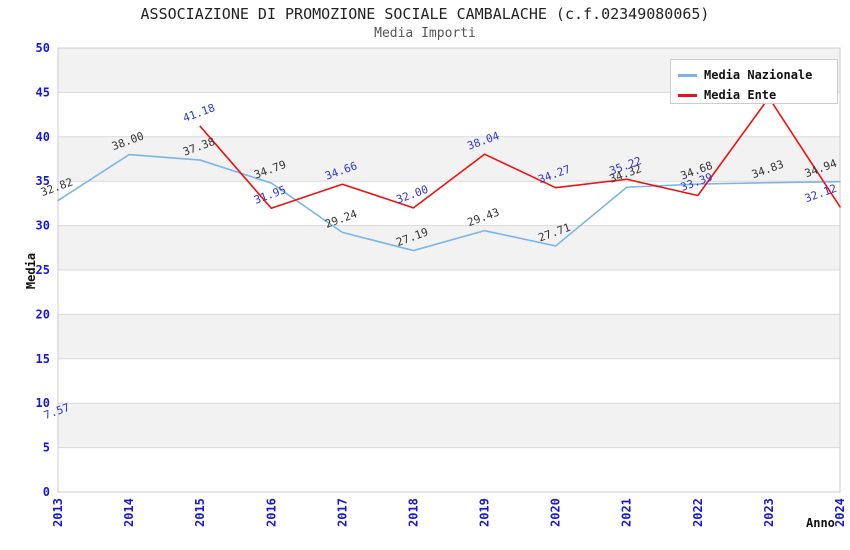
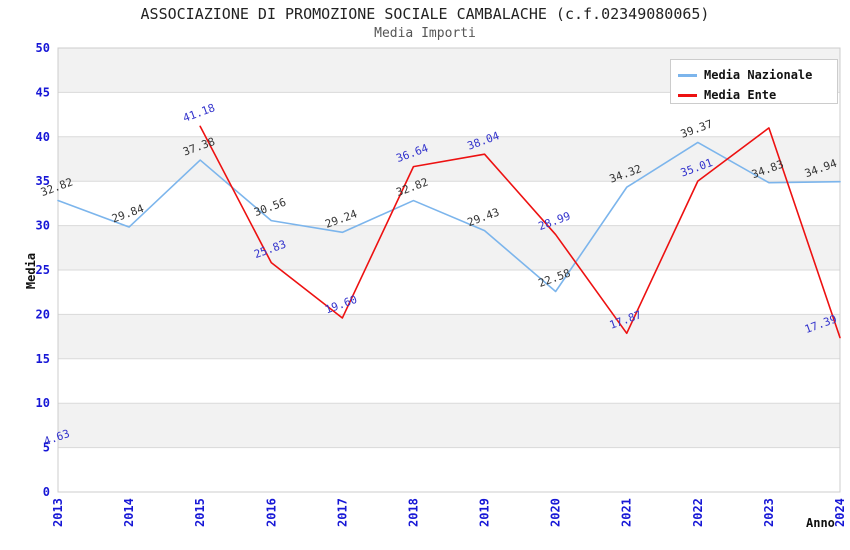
Media Ente/2013: 7.57 -> 4.63
Media Nazionale/2014: 38.00 -> 29.84
Media Nazionale/2016: 34.79 -> 30.56
Media Ente/2016: 31.95 -> 25.83
Media Ente/2017: 34.66 -> 19.60
Media Nazionale/2018: 27.19 -> 32.82
Media Ente/2018: 32.00 -> 36.64
Media Nazionale/2020: 27.71 -> 22.58
Media Ente/2020: 34.27 -> 28.99
Media Ente/2021: 35.22 -> 17.87
Media Nazionale/2022: 34.68 -> 39.37
Media Ente/2022: 33.39 -> 35.01
Media Ente/2023: 44 -> 41
Media Ente/2024: 32.12 -> 17.39
